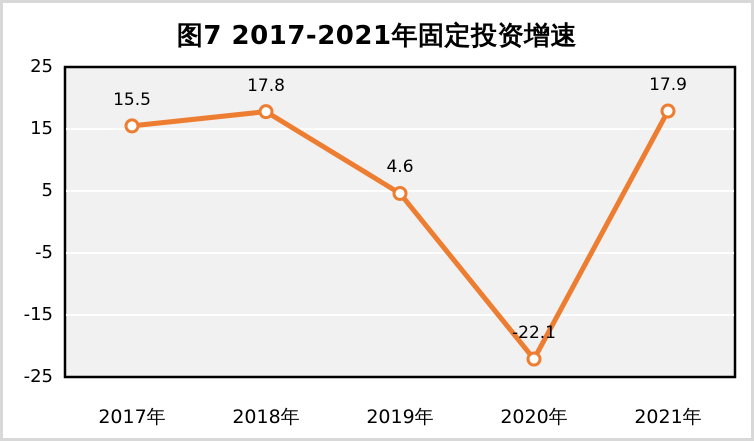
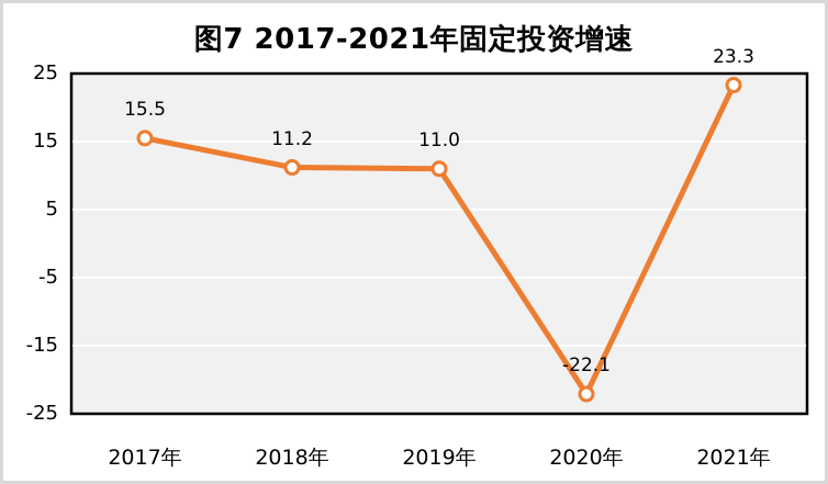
2018年: 17.8 -> 11.2
2019年: 4.6 -> 11.0
2021年: 17.9 -> 23.3
